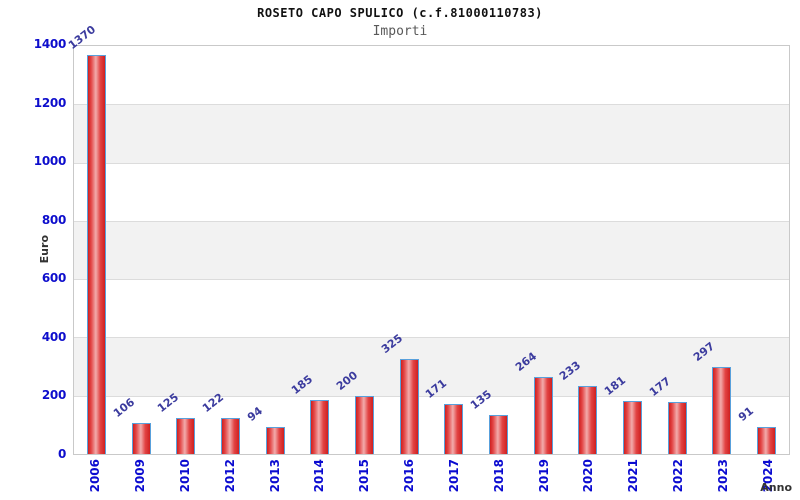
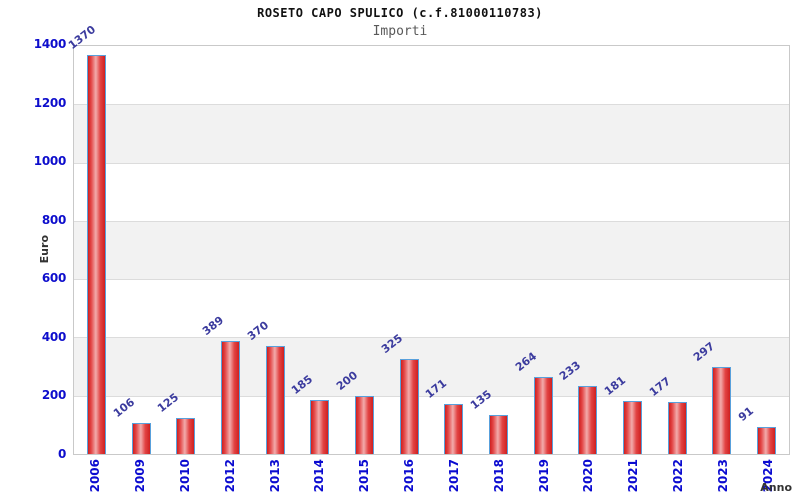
2012: 122 -> 389
2013: 94 -> 370
